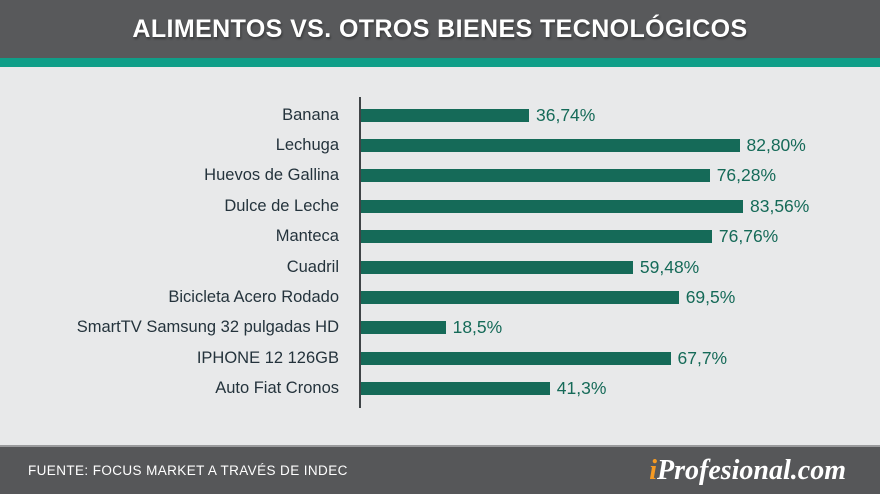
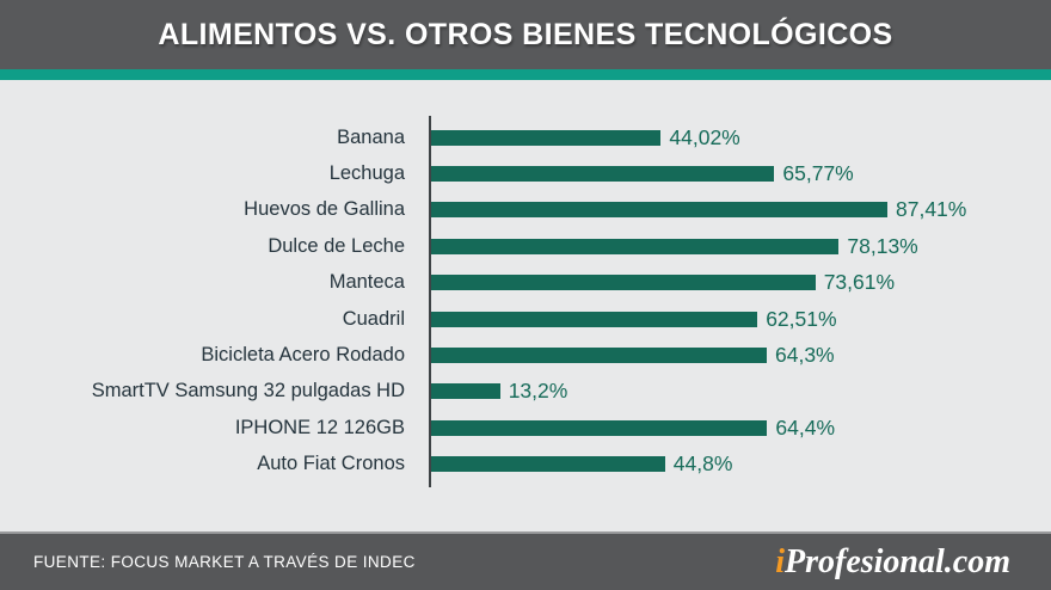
Banana: 36,74% -> 44,02%
Lechuga: 82,80% -> 65,77%
Huevos de Gallina: 76,28% -> 87,41%
Dulce de Leche: 83,56% -> 78,13%
Manteca: 76,76% -> 73,61%
Cuadril: 59,48% -> 62,51%
Bicicleta Acero Rodado: 69,5% -> 64,3%
SmartTV Samsung 32 pulgadas HD: 18,5% -> 13,2%
IPHONE 12 126GB: 67,7% -> 64,4%
Auto Fiat Cronos: 41,3% -> 44,8%
